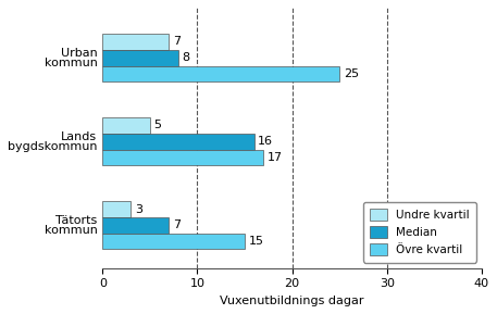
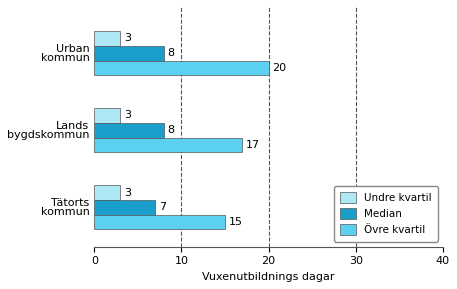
Undre kvartil/Urban kommun: 7 -> 3
Övre kvartil/Urban kommun: 25 -> 20
Undre kvartil/Lands bygdskommun: 5 -> 3
Median/Lands bygdskommun: 16 -> 8
